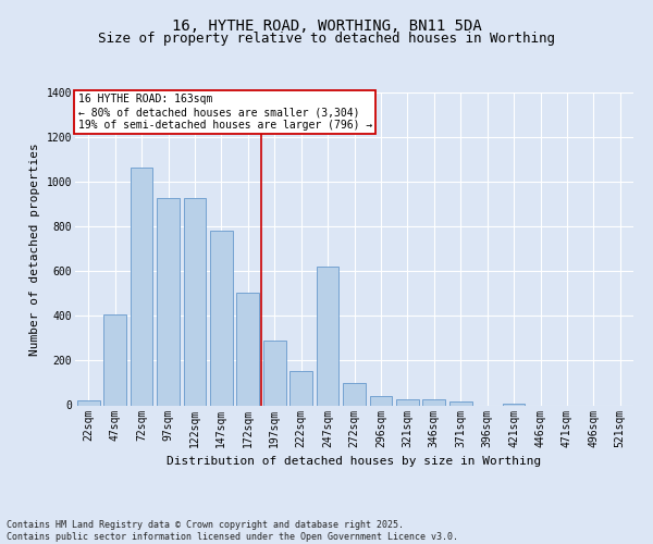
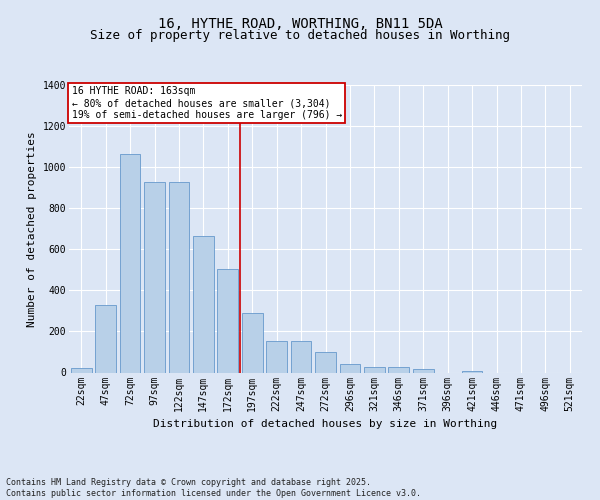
47sqm: 405 -> 330
147sqm: 780 -> 665
247sqm: 620 -> 155
